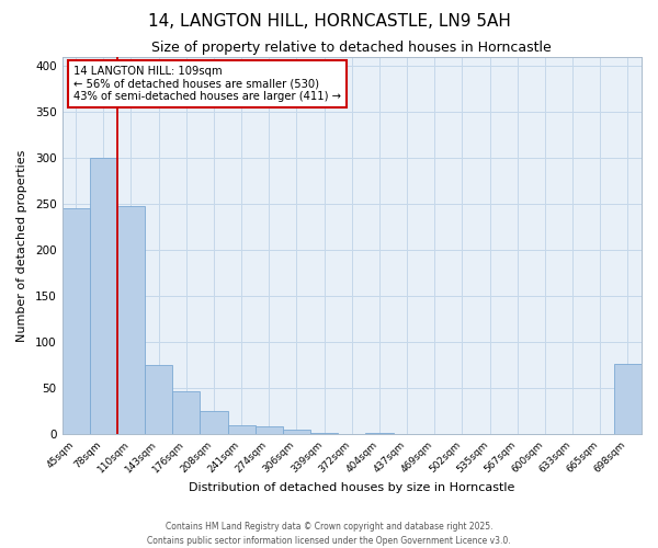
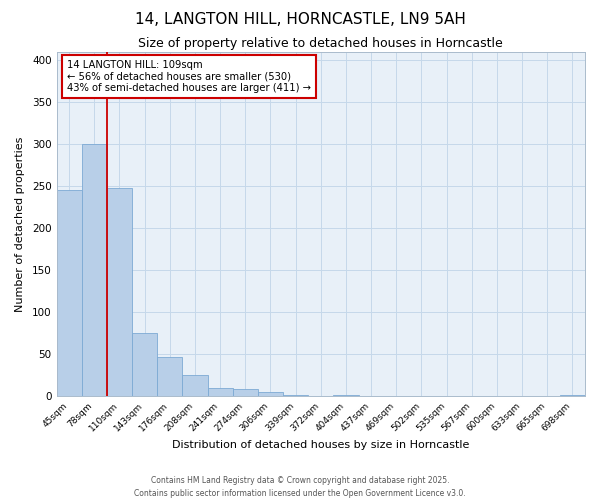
698sqm: 76 -> 1
